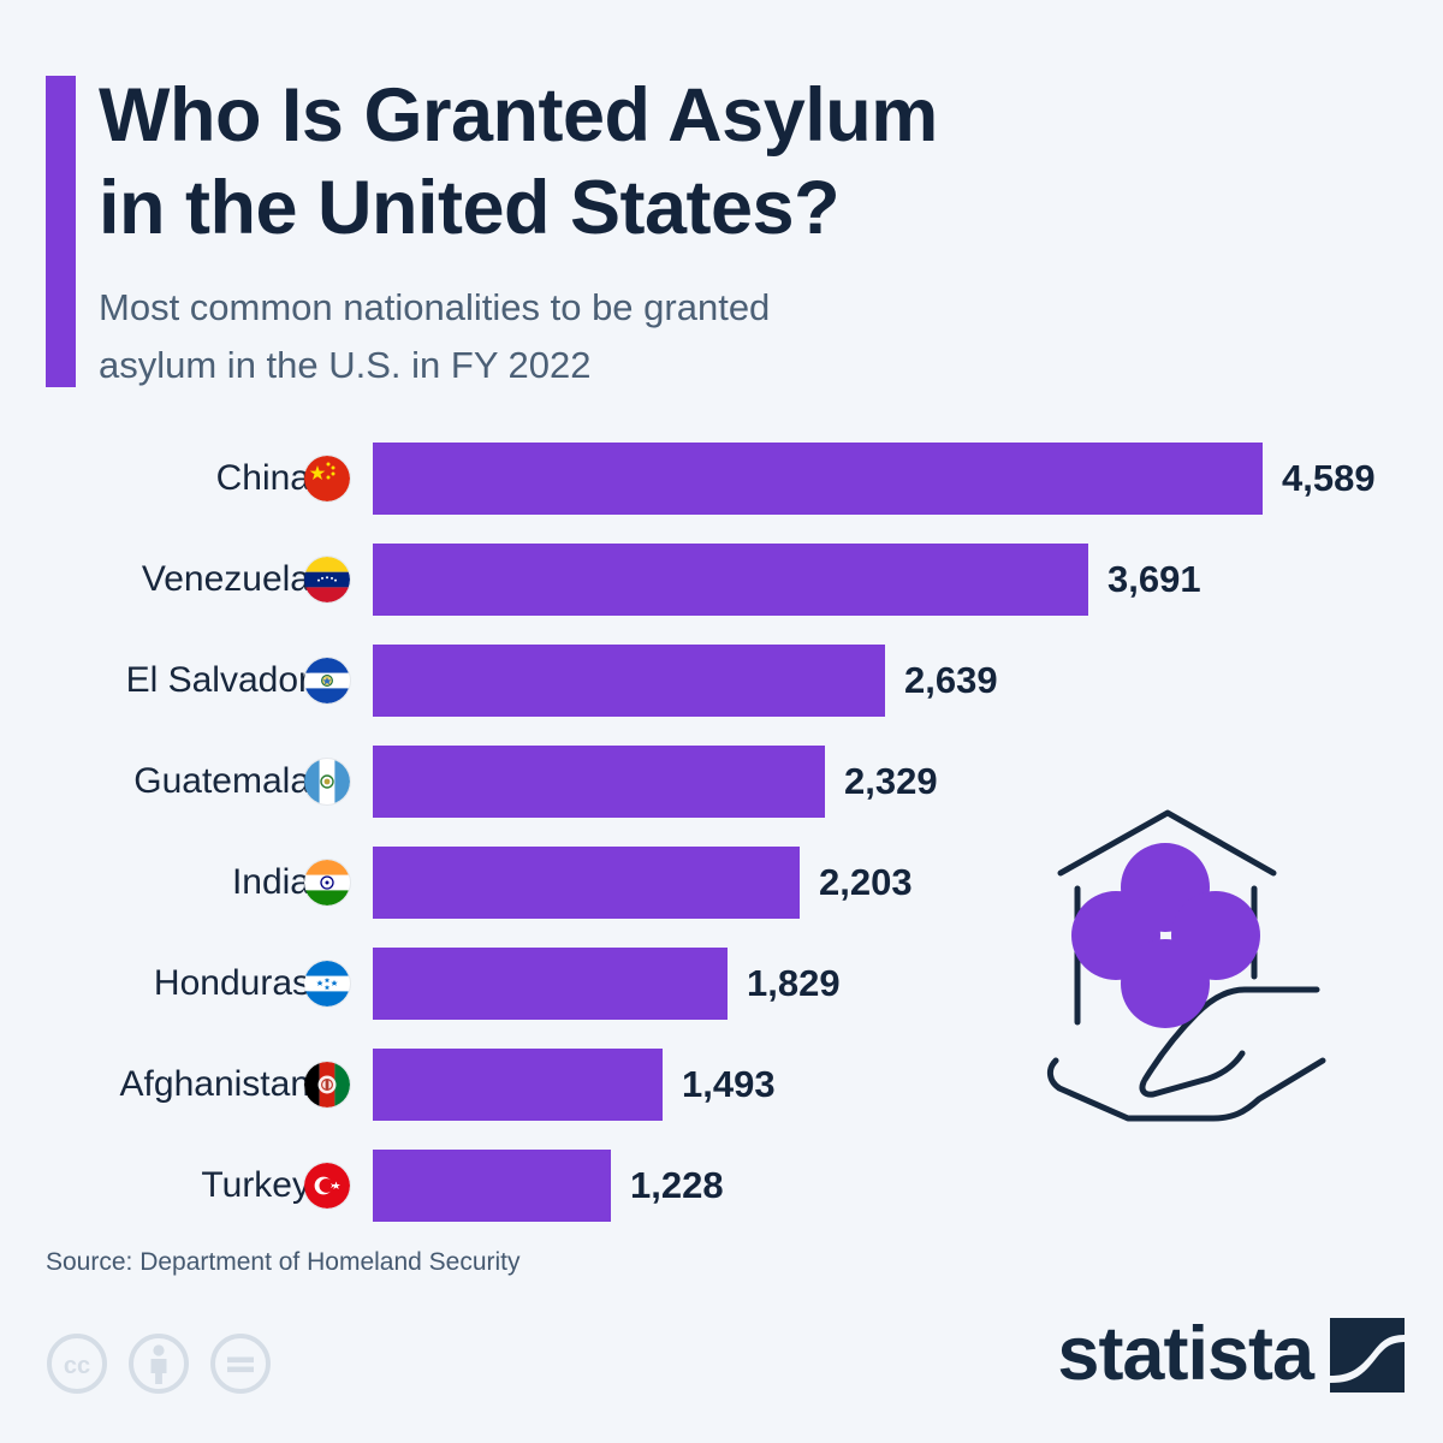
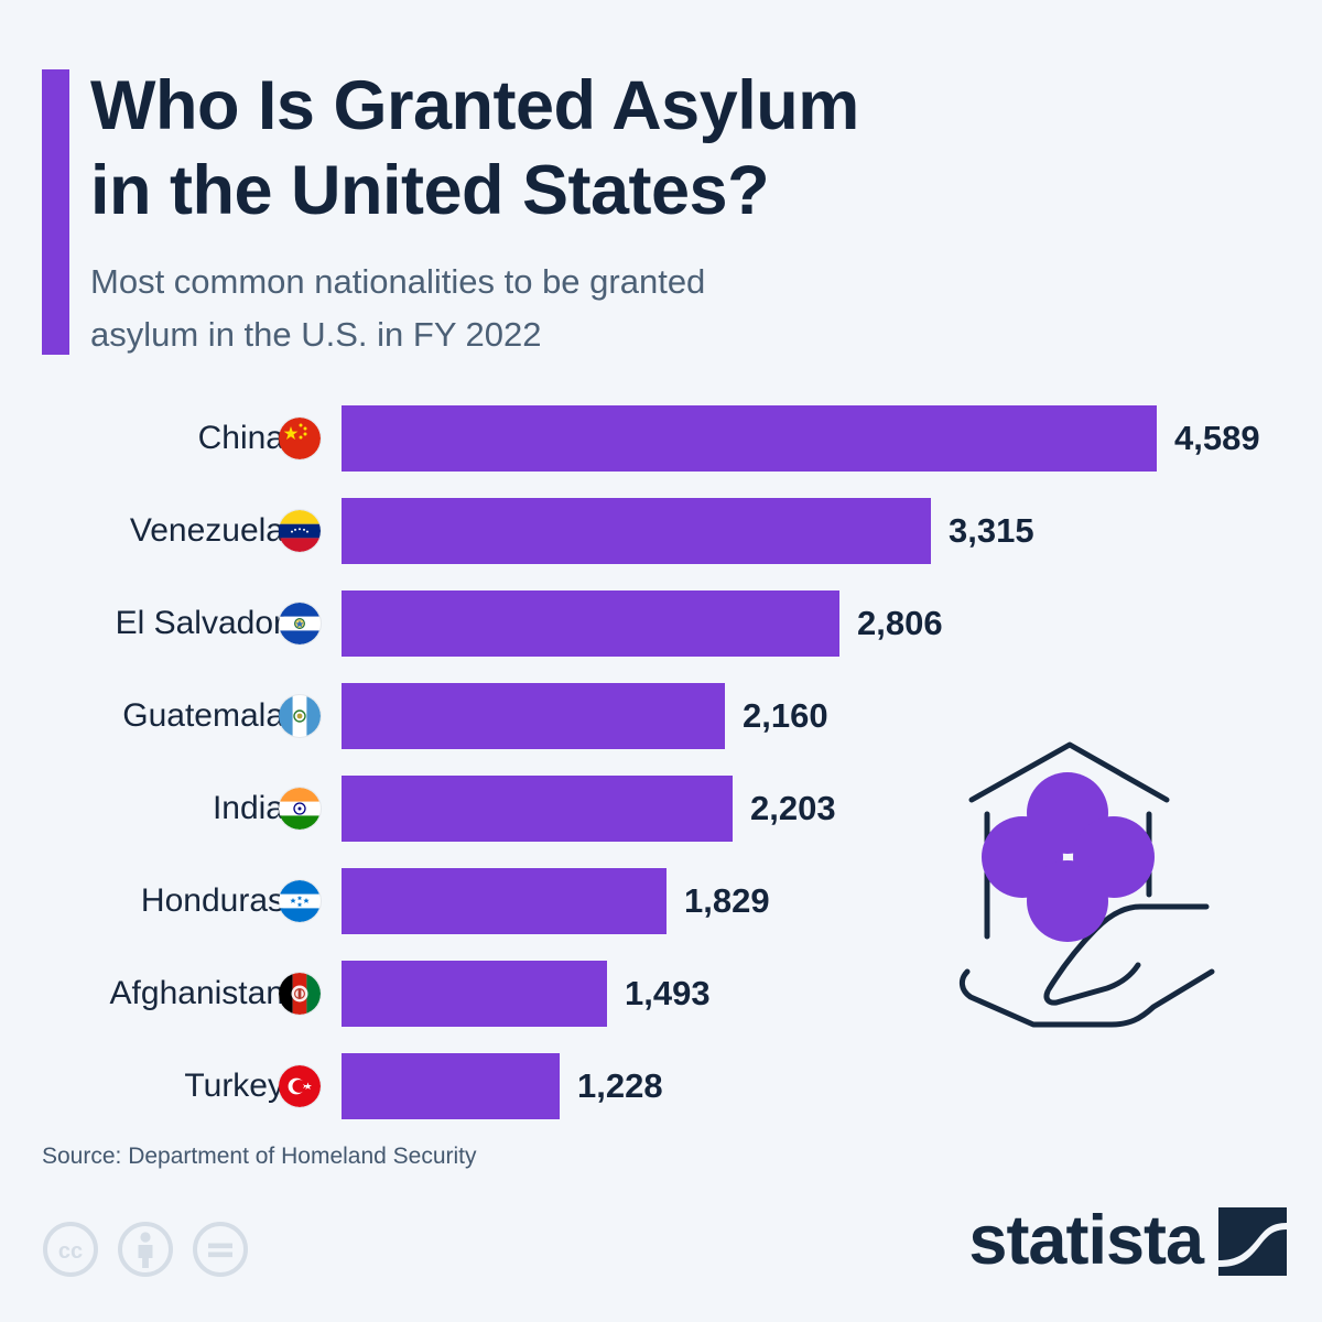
Venezuela: 3,691 -> 3,315
El Salvador: 2,639 -> 2,806
Guatemala: 2,329 -> 2,160
